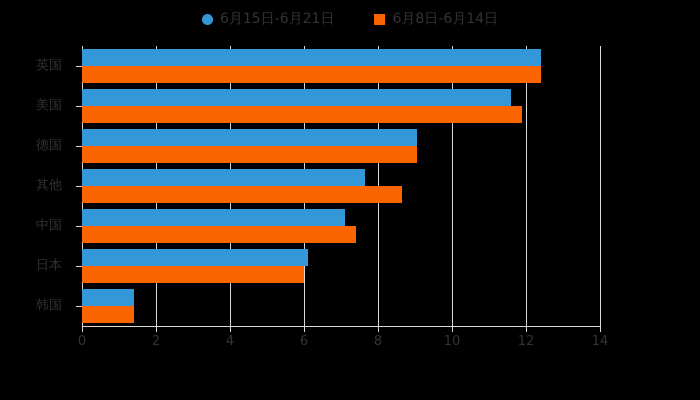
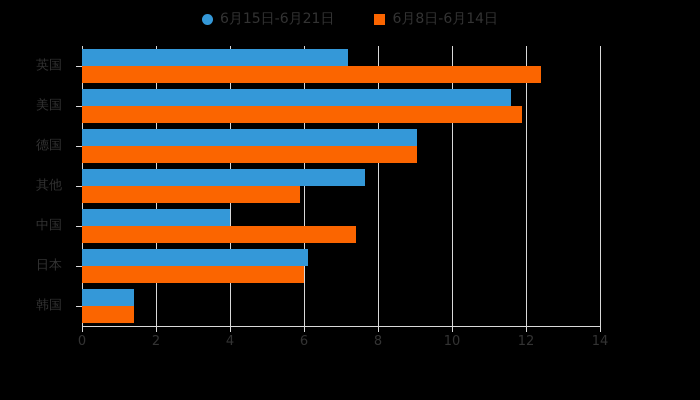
6月15日-6月21日/英国: 12.4 -> 7.2
6月8日-6月14日/其他: 8.7 -> 5.9
6月15日-6月21日/中国: 7.1 -> 4.0
